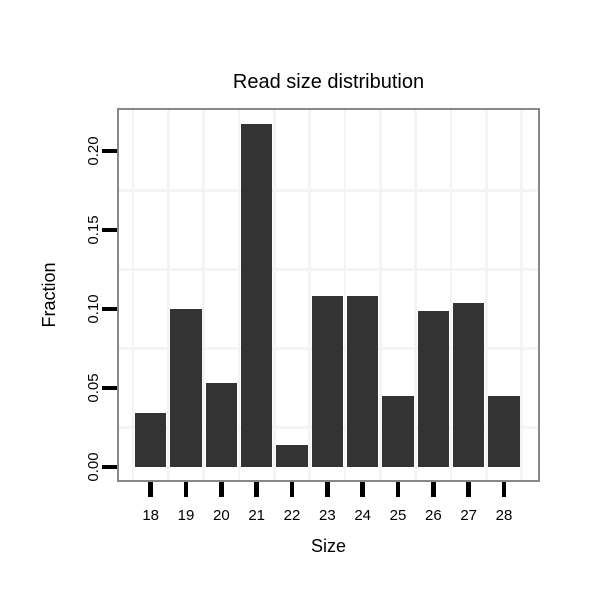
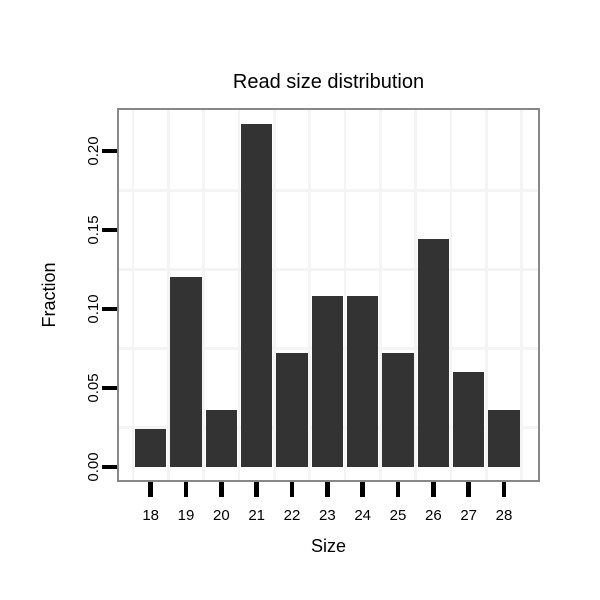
18: 0.034 -> 0.024
19: 0.100 -> 0.120
20: 0.053 -> 0.036
22: 0.014 -> 0.072
25: 0.045 -> 0.072
26: 0.099 -> 0.144
27: 0.104 -> 0.060
28: 0.045 -> 0.036
